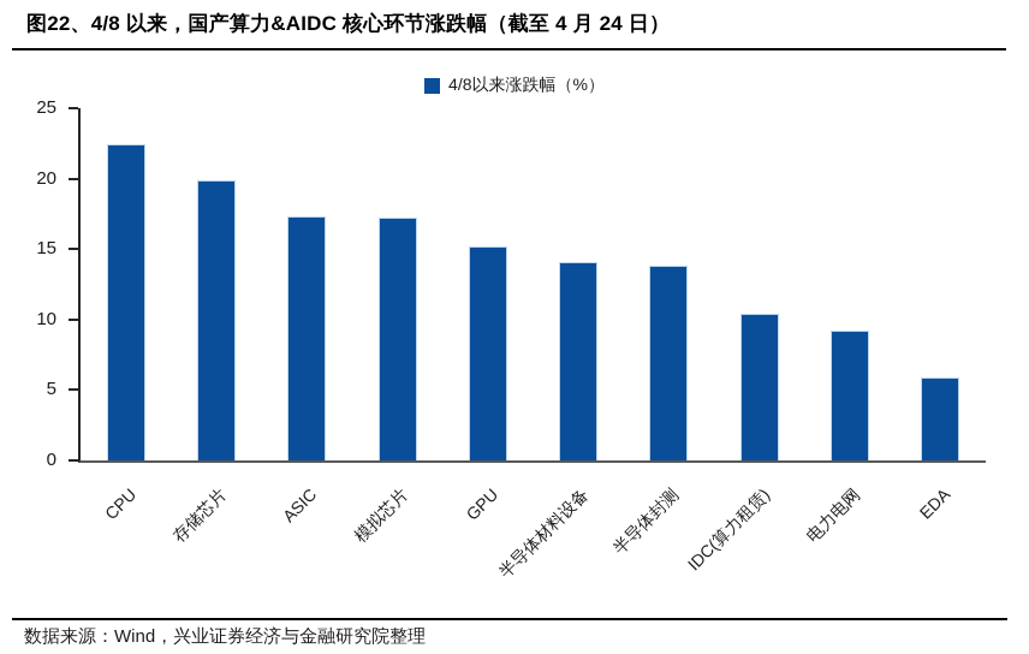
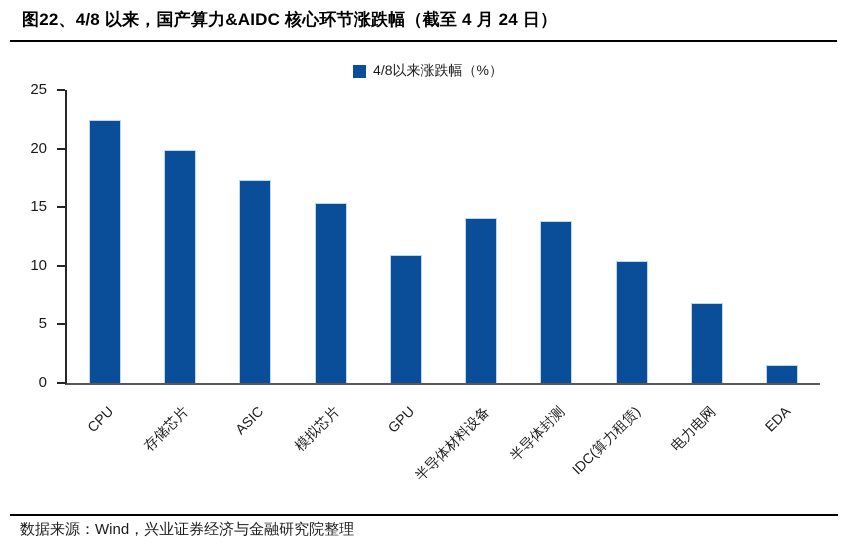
模拟芯片: 17.2 -> 15.4
GPU: 15.2 -> 10.9
电力电网: 9.2 -> 6.8
EDA: 5.9 -> 1.5
